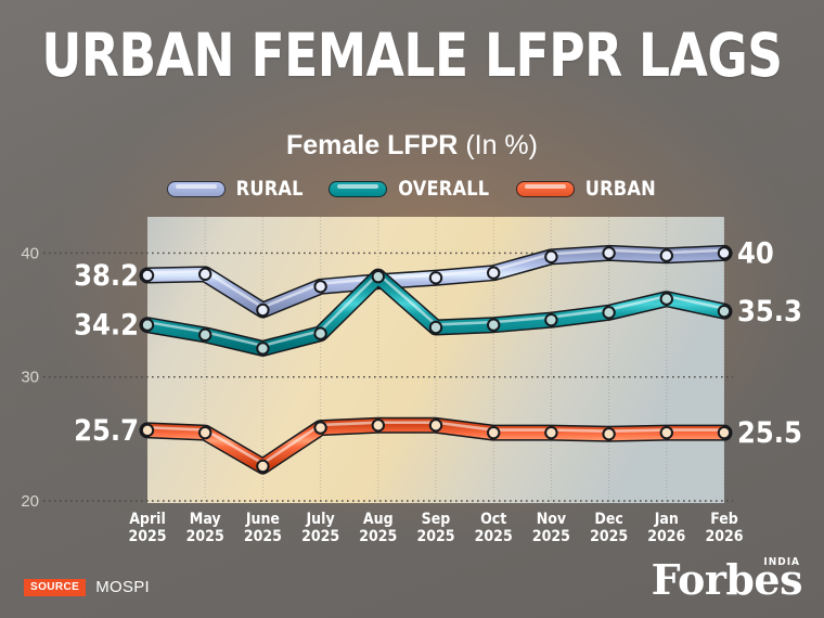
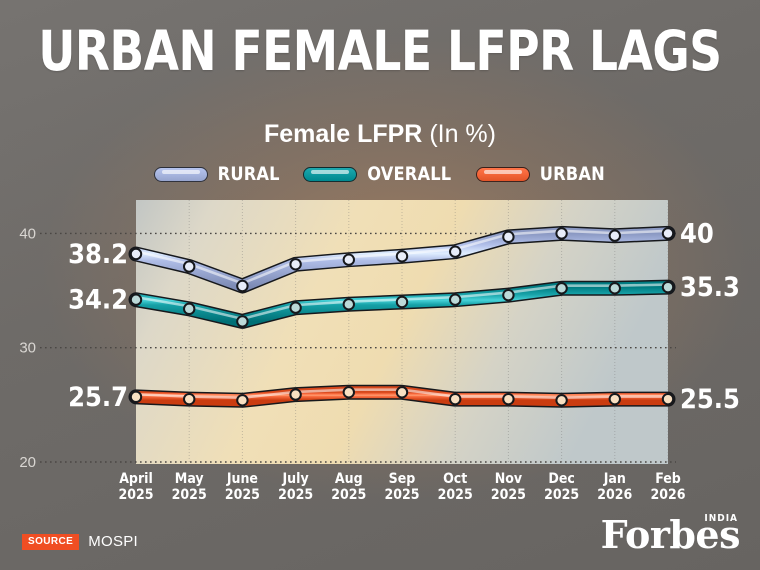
RURAL/May 2025: 38.3 -> 37.1
URBAN/June 2025: 22.8 -> 25.4
OVERALL/Aug 2025: 38.1 -> 33.8
OVERALL/Jan 2026: 36.3 -> 35.2
